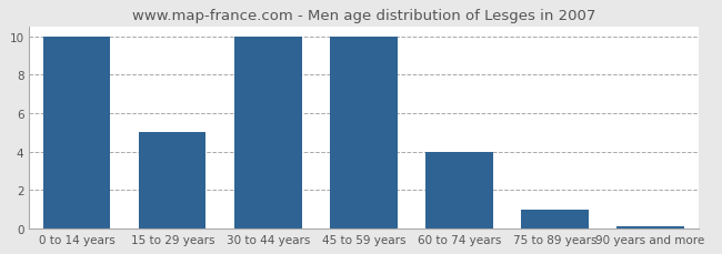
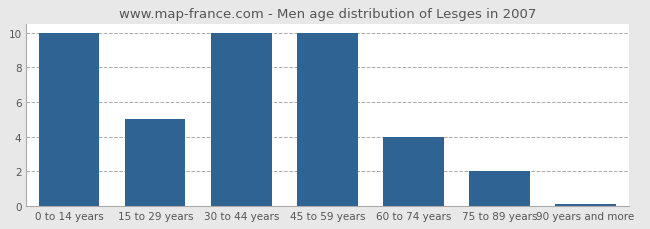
75 to 89 years: 1.0 -> 2.0
